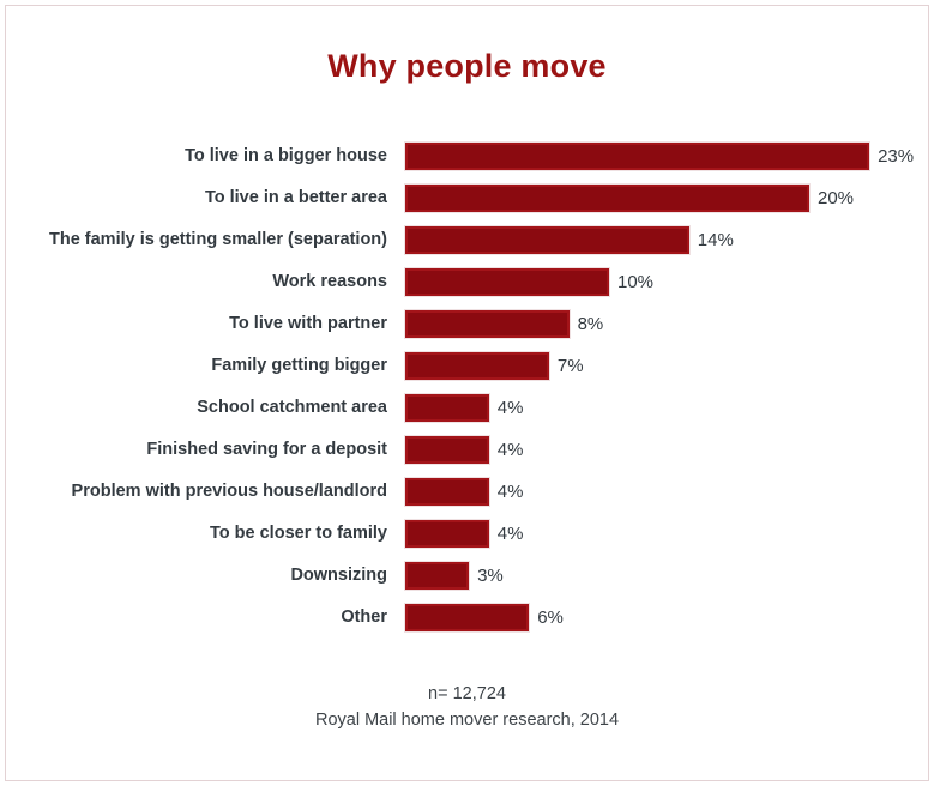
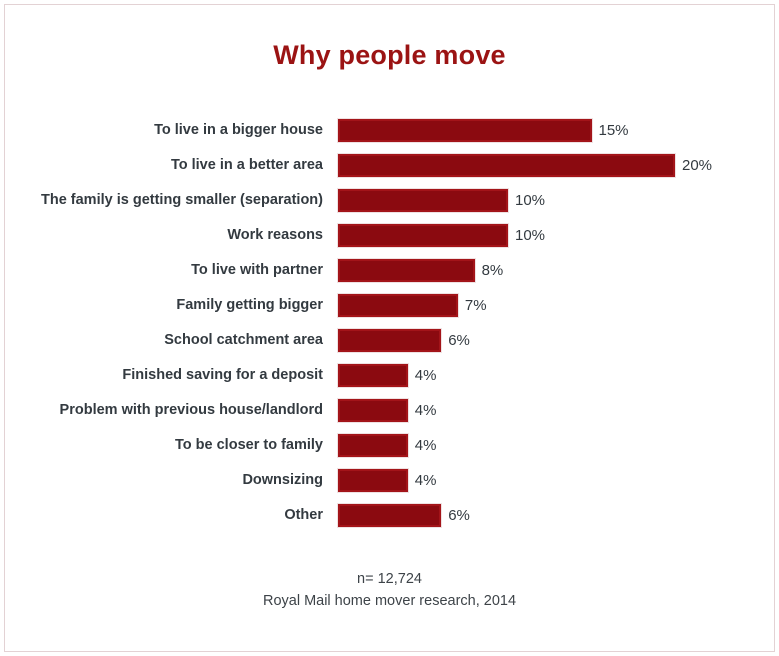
To live in a bigger house: 23% -> 15%
The family is getting smaller (separation): 14% -> 10%
School catchment area: 4% -> 6%
Downsizing: 3% -> 4%
